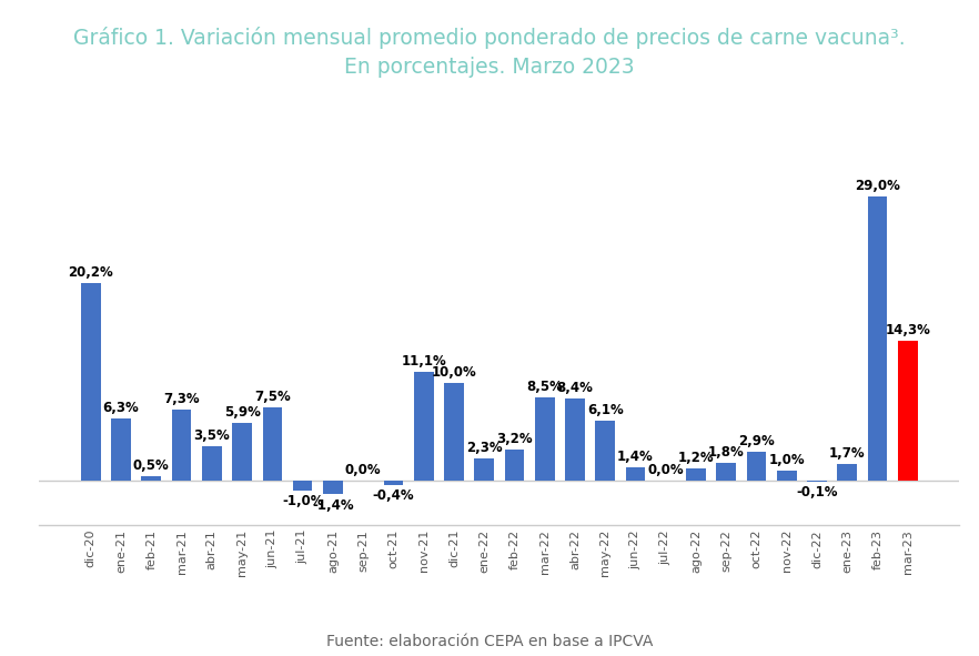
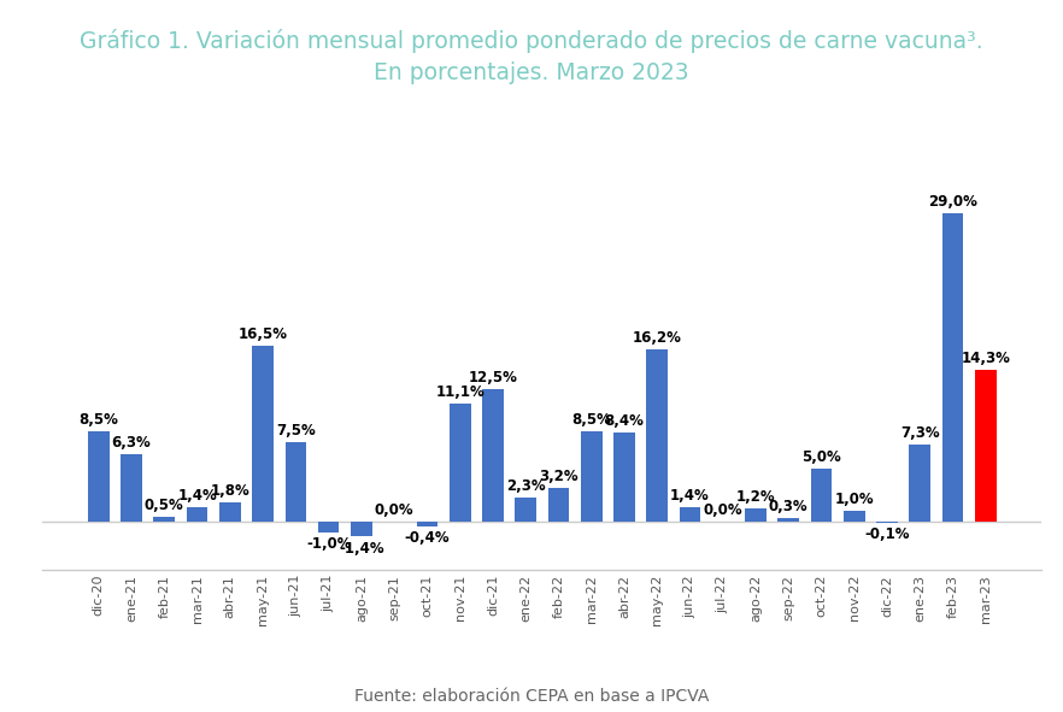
dic-20: 20,2% -> 8,5%
mar-21: 7,3% -> 1,4%
abr-21: 3,5% -> 1,8%
may-21: 5,9% -> 16,5%
dic-21: 10,0% -> 12,5%
may-22: 6,1% -> 16,2%
sep-22: 1,8% -> 0,3%
oct-22: 2,9% -> 5,0%
ene-23: 1,7% -> 7,3%
